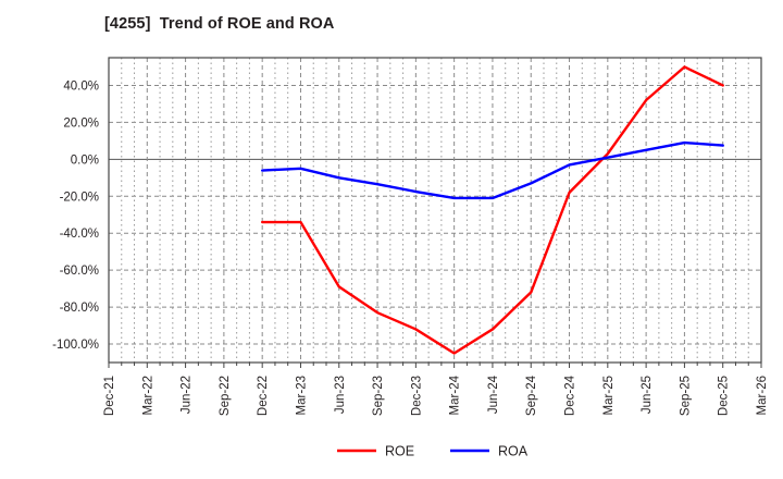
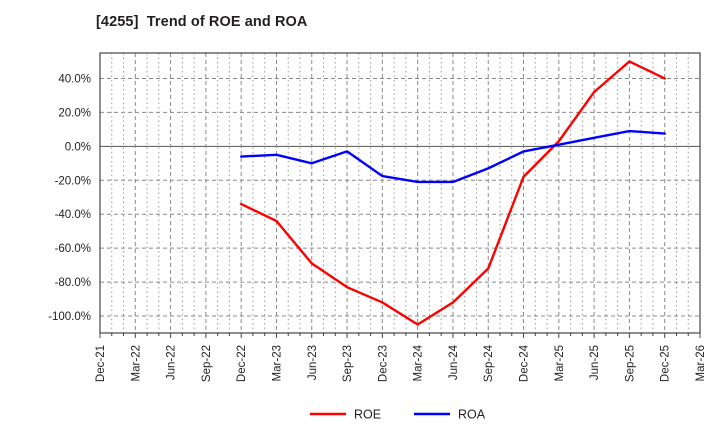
ROE/Mar-23: -34% -> -44%
ROA/Sep-23: -14% -> -3%
